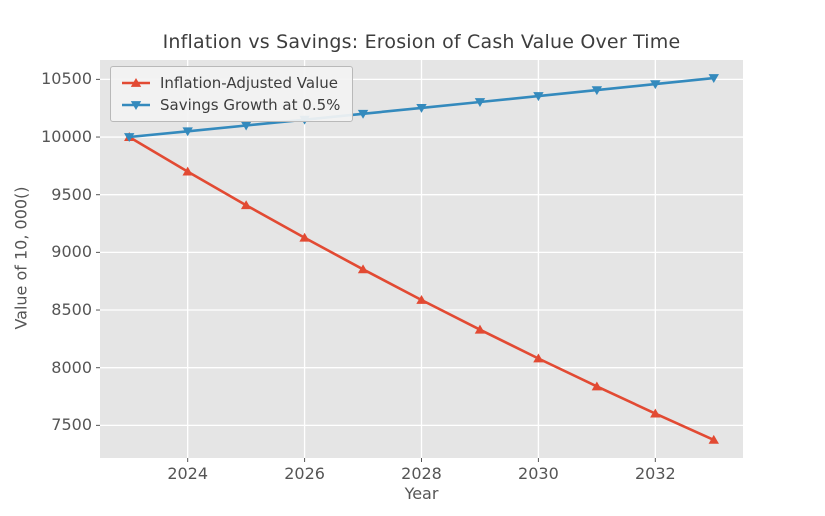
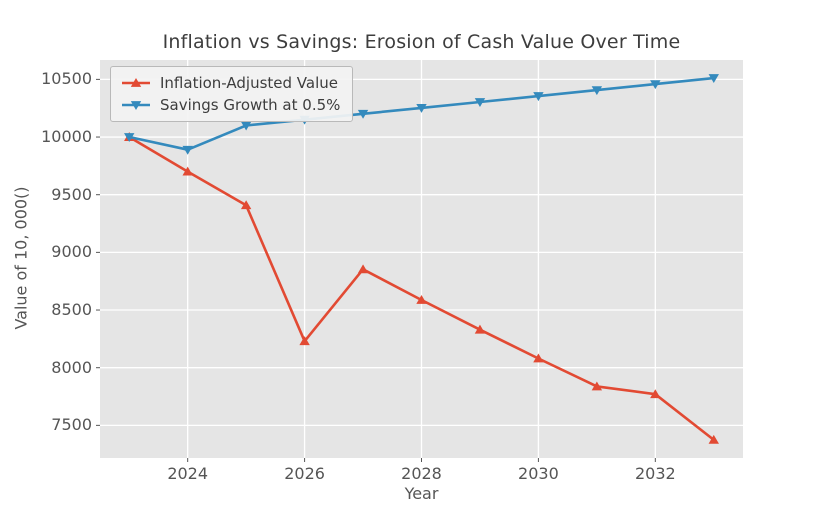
Savings Growth at 0.5%/2024: 10050 -> 9890
Inflation-Adjusted Value/2026: 9130 -> 8230
Inflation-Adjusted Value/2032: 7600 -> 7770
